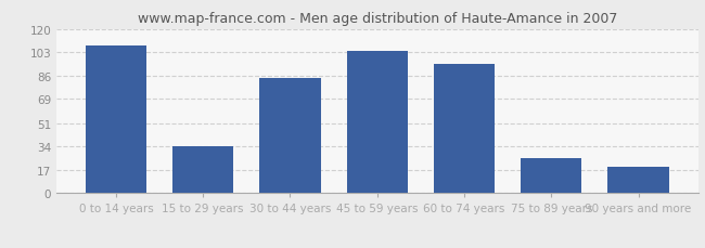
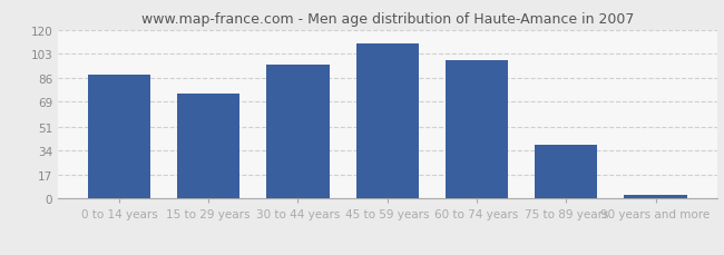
0 to 14 years: 108 -> 88
15 to 29 years: 34 -> 75
30 to 44 years: 84 -> 95
45 to 59 years: 104 -> 110
60 to 74 years: 94 -> 98
75 to 89 years: 26 -> 38
90 years and more: 19 -> 3
